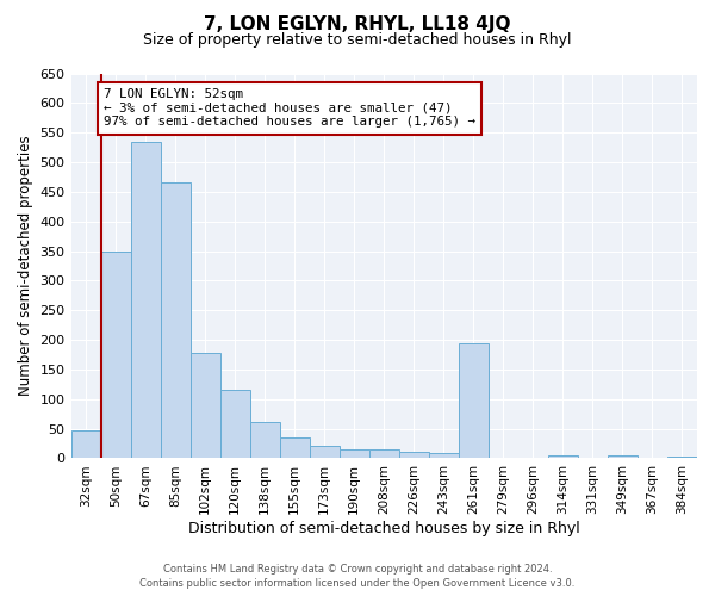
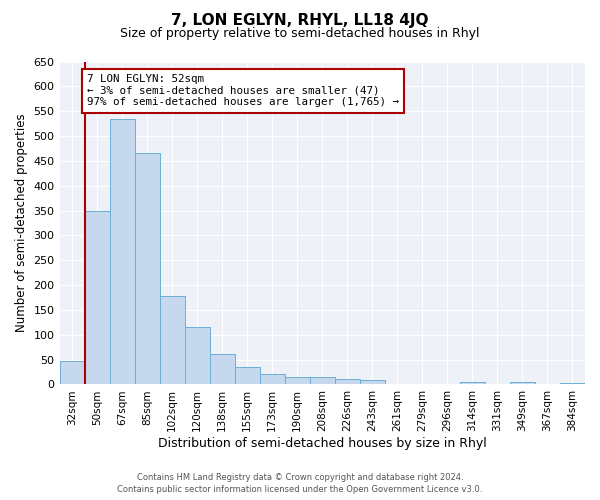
261sqm: 195 -> 1
